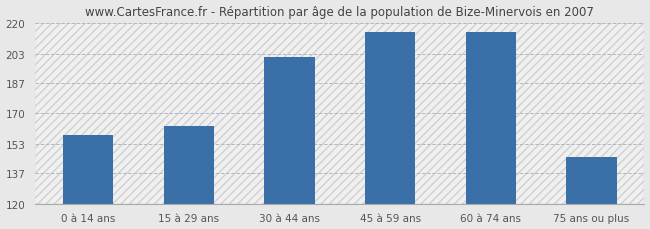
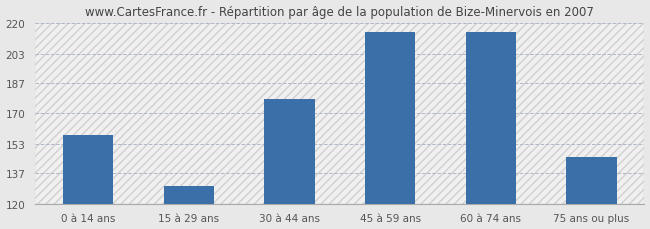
15 à 29 ans: 163 -> 130
30 à 44 ans: 201 -> 178
